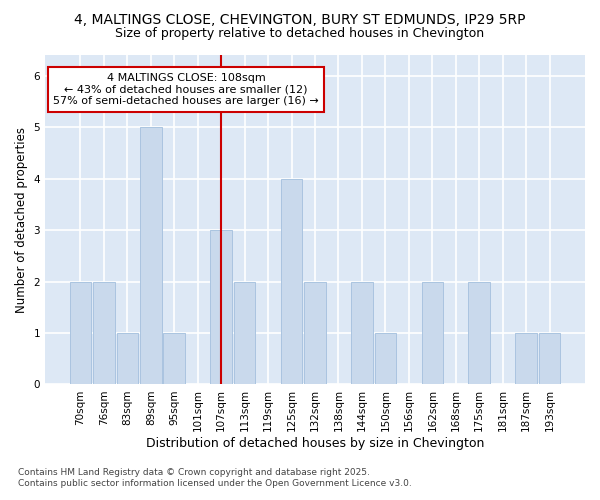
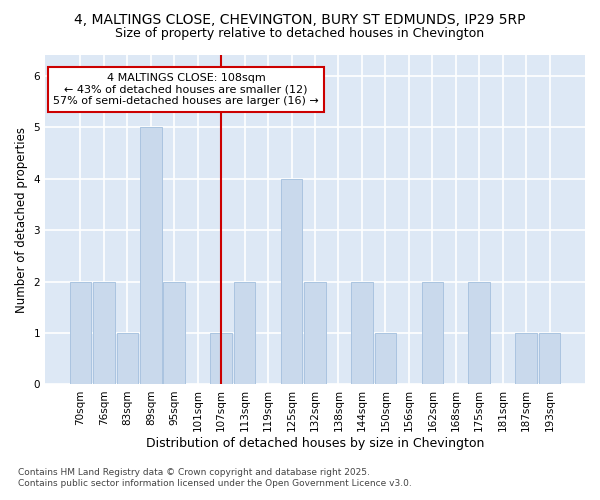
95sqm: 1 -> 2
107sqm: 3 -> 1
